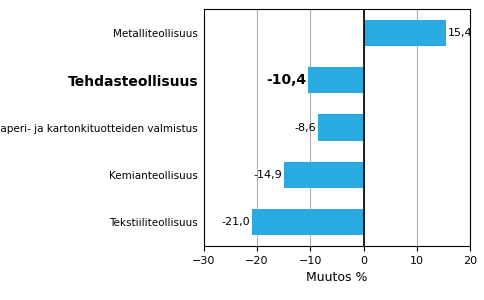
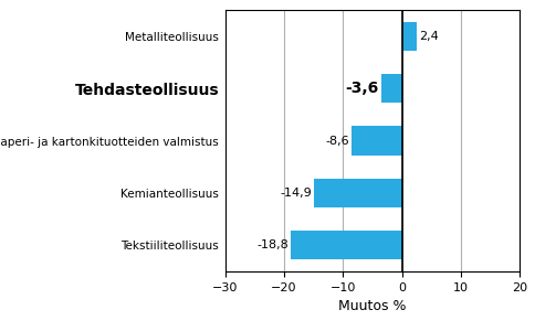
Metalliteollisuus: 15,4 -> 2,4
Tehdasteollisuus: -10,4 -> -3,6
Tekstiiliteollisuus: -21,0 -> -18,8
